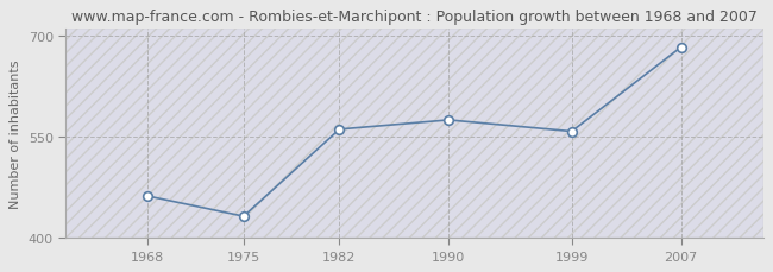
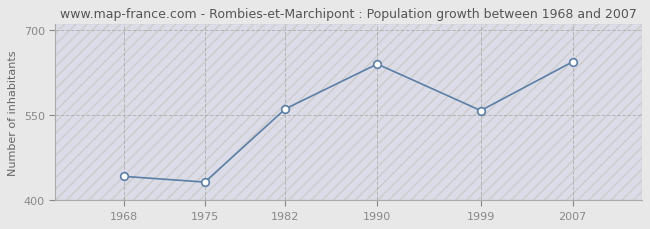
1968: 462 -> 442
1990: 575 -> 640
2007: 683 -> 644
